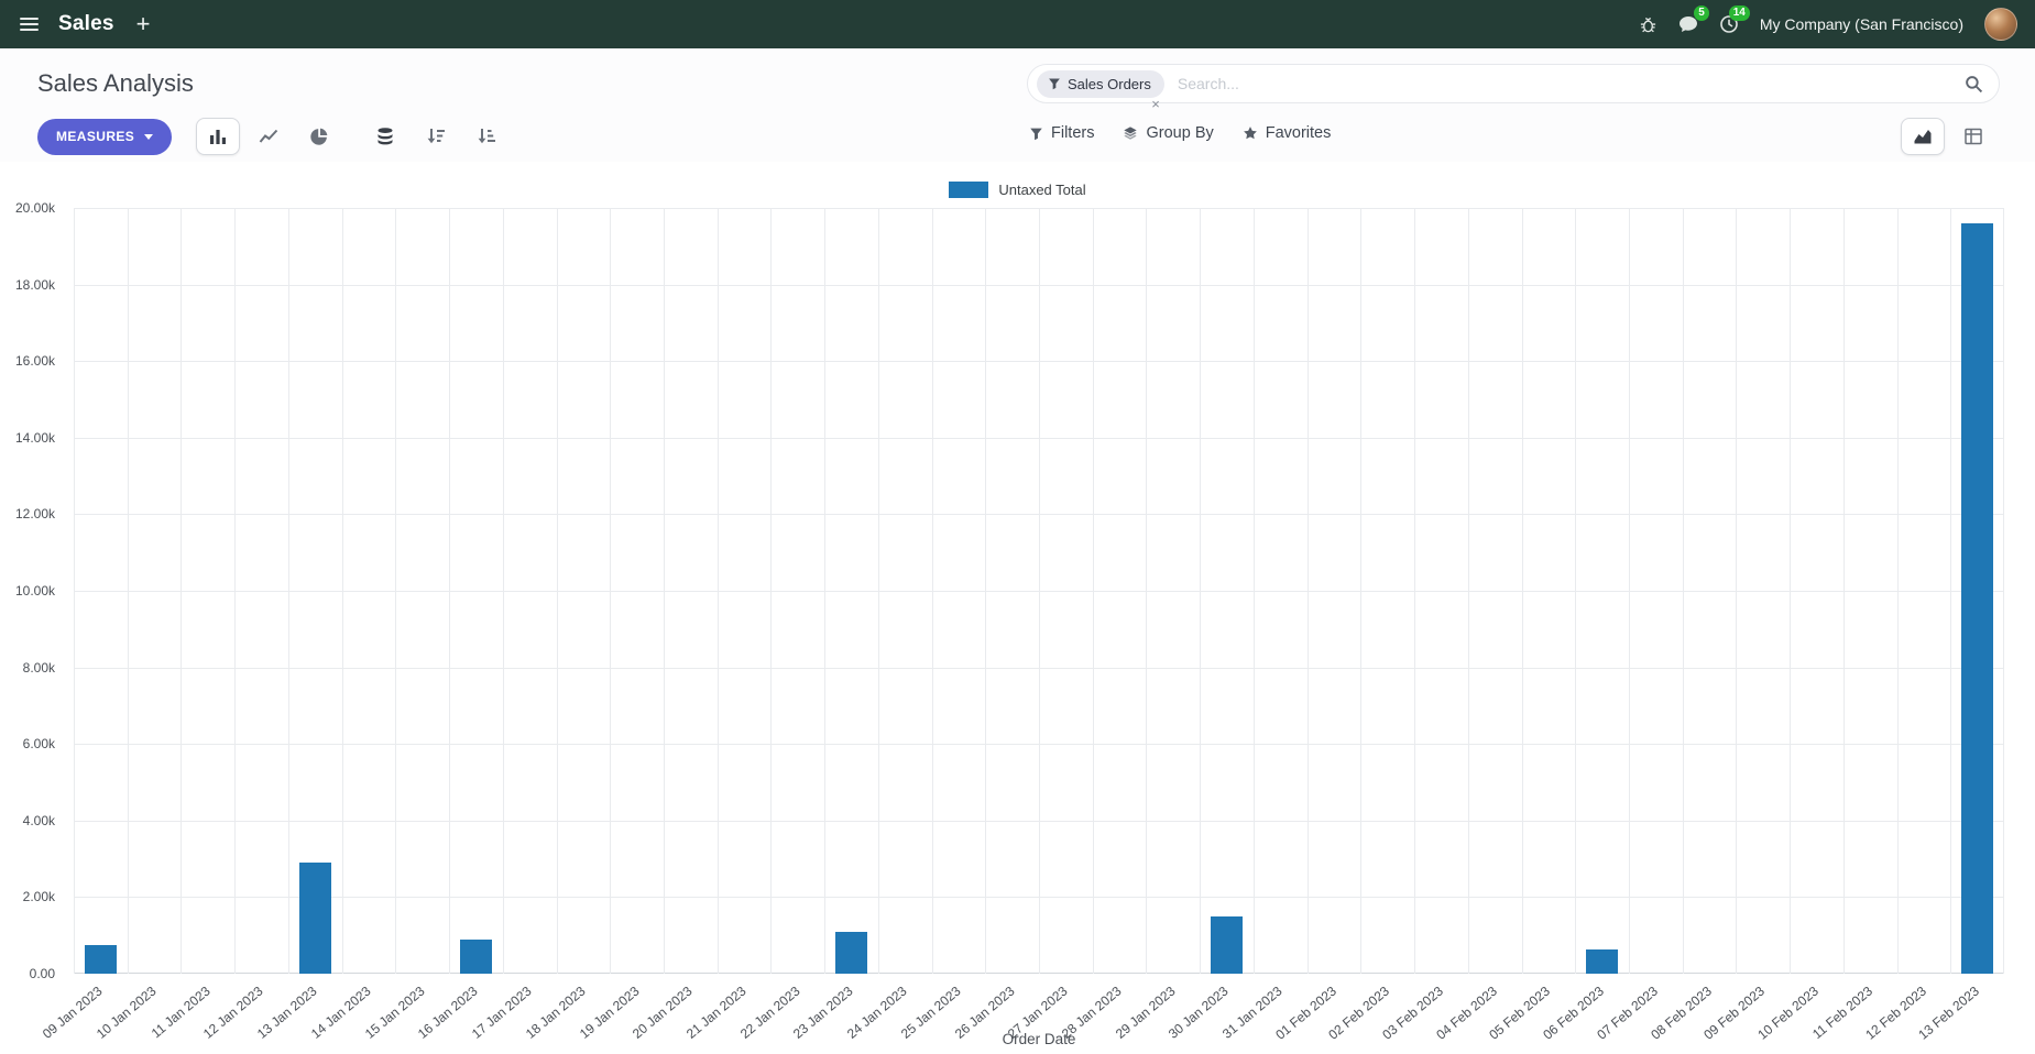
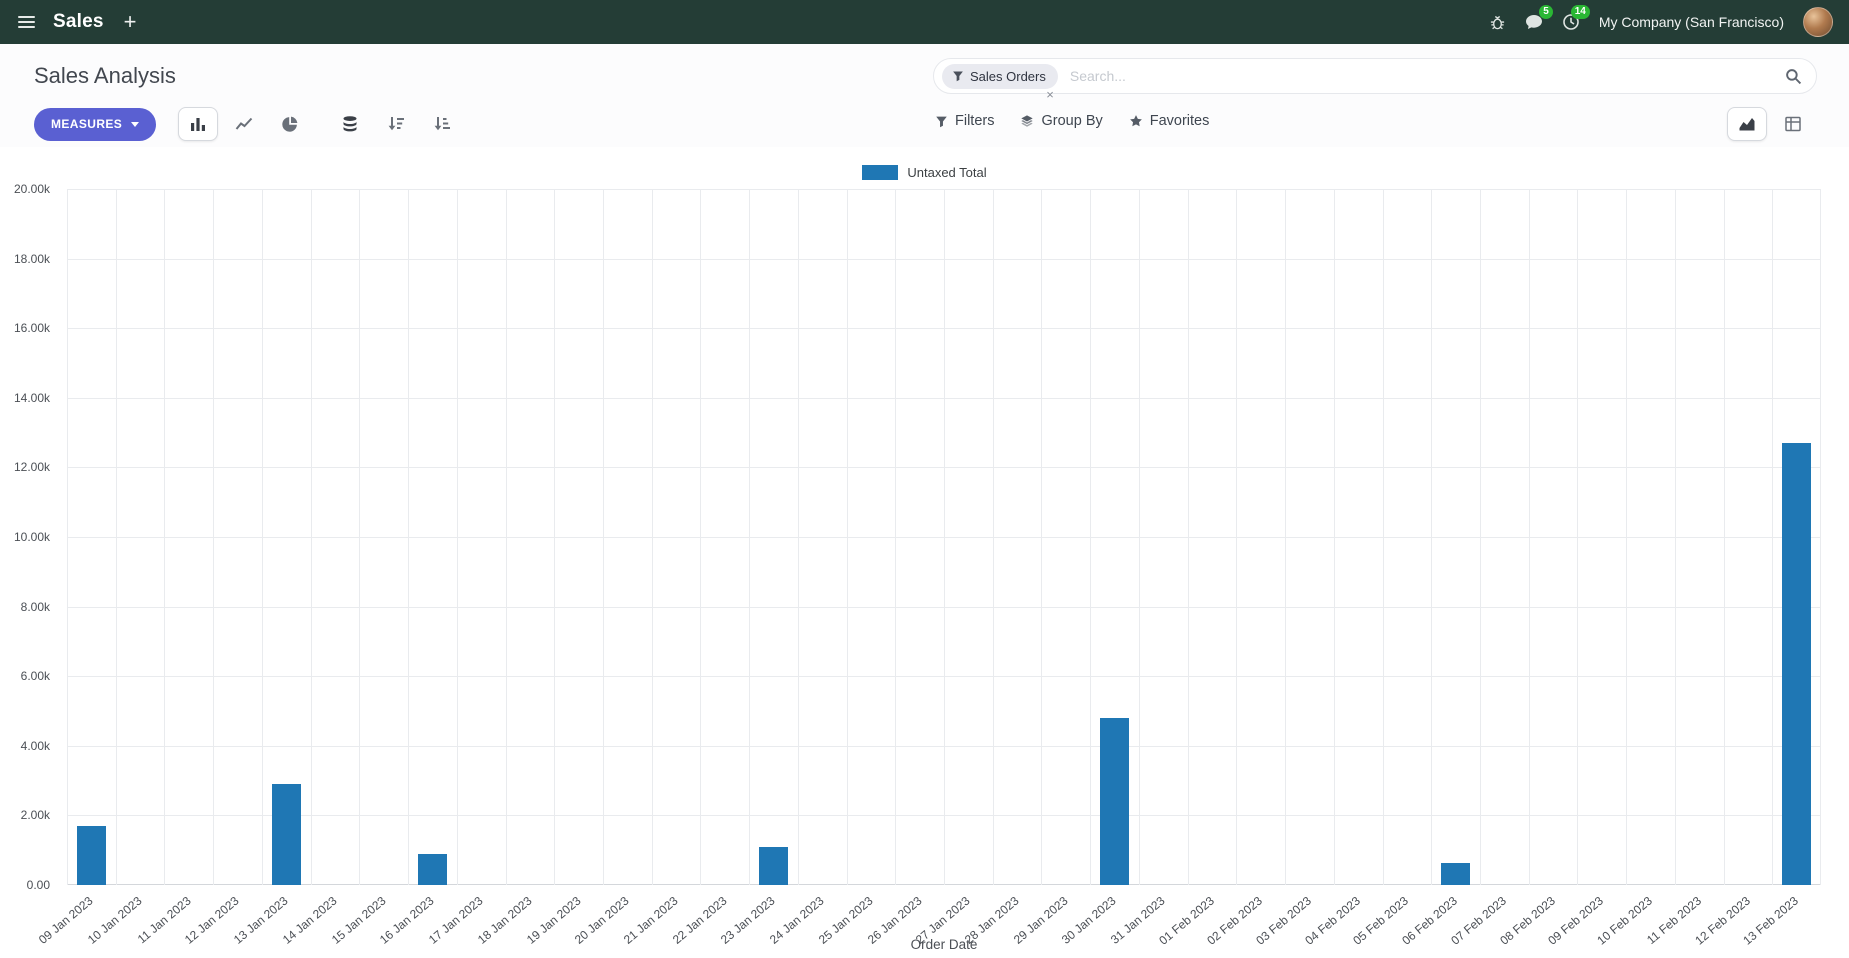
09 Jan 2023: 0.8k -> 1.7k
30 Jan 2023: 1.5k -> 4.8k
13 Feb 2023: 19.6k -> 12.7k
